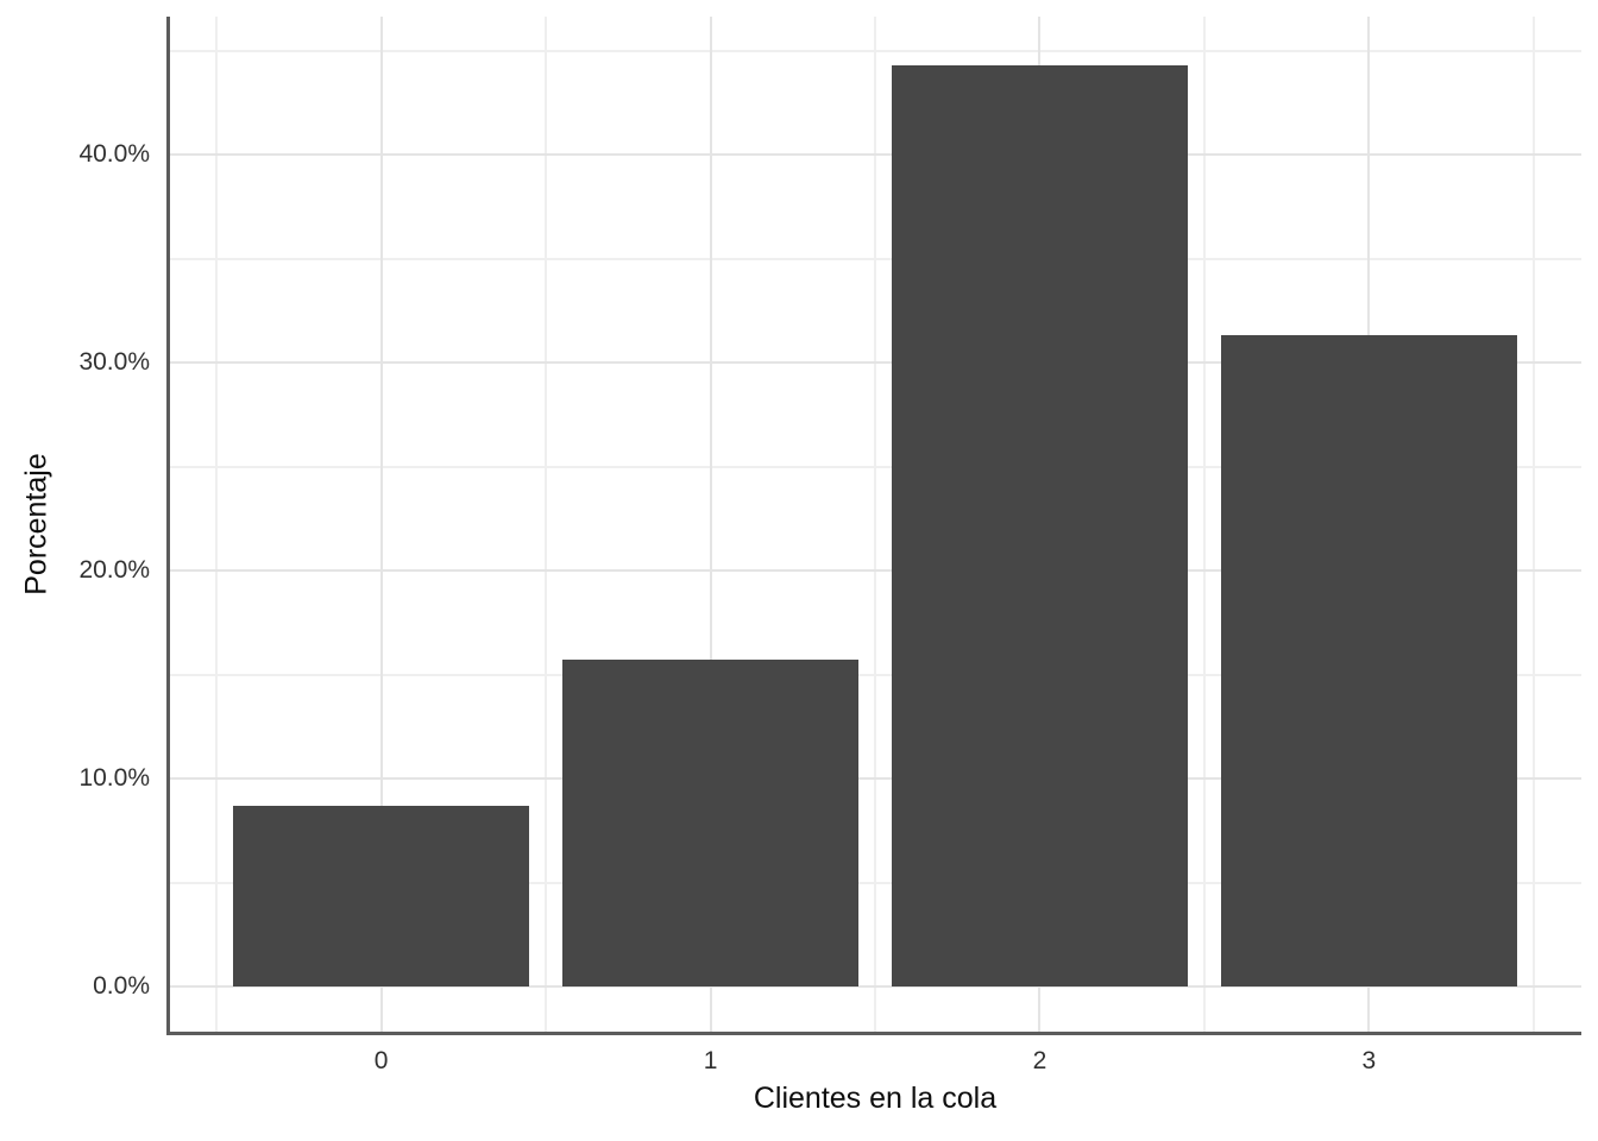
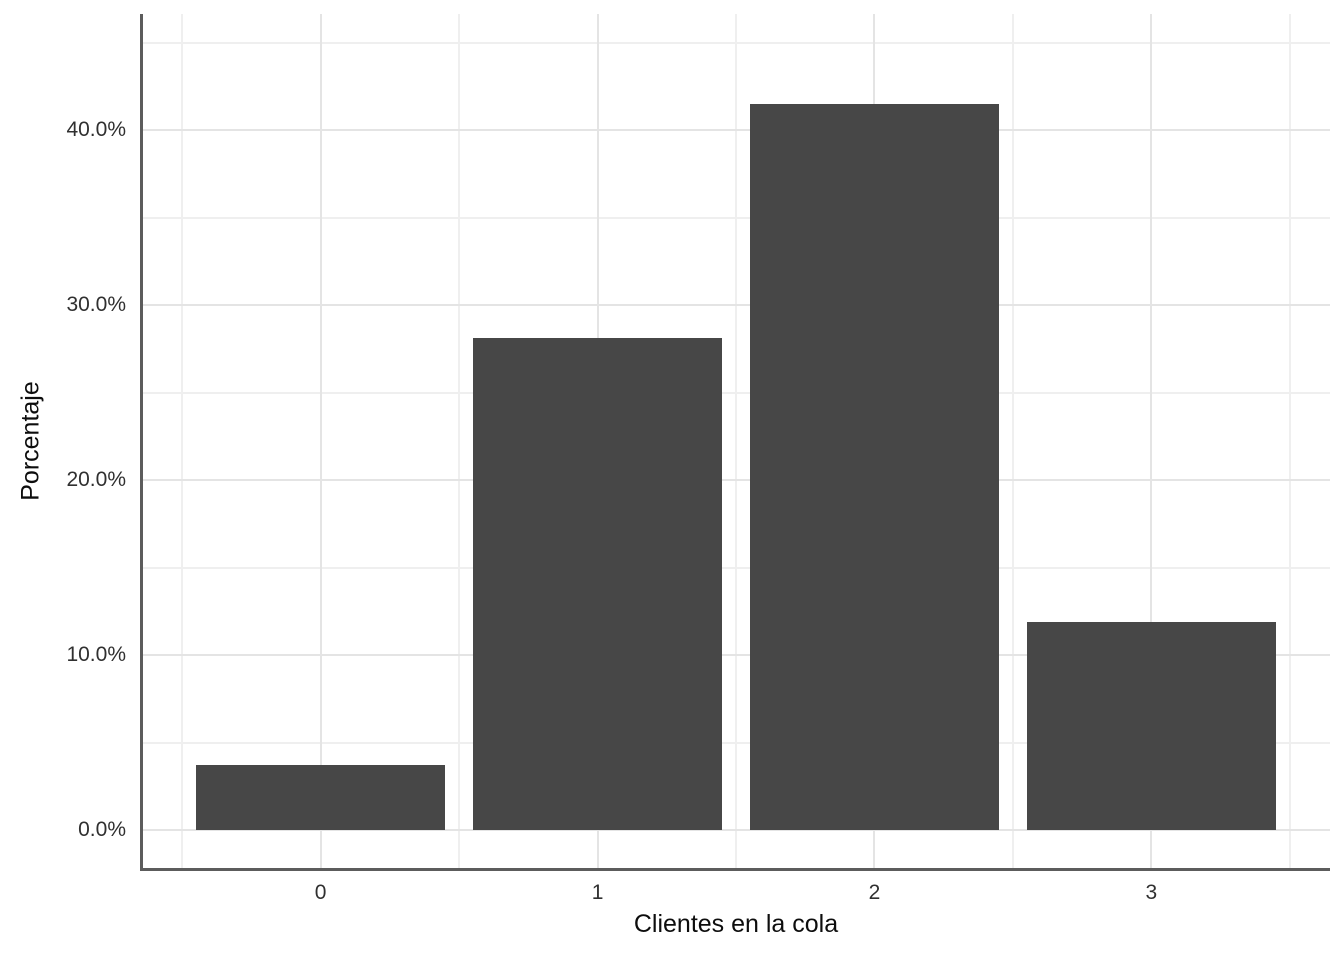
0: 8.7% -> 3.7%
1: 15.7% -> 28.1%
2: 44.3% -> 41.5%
3: 31.3% -> 11.9%
